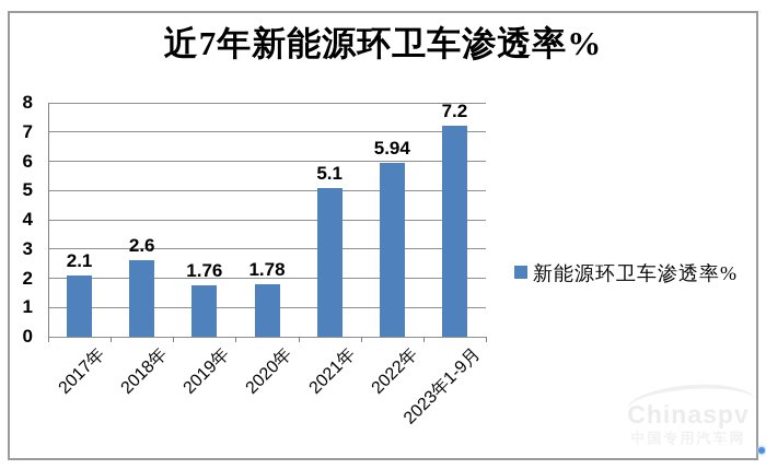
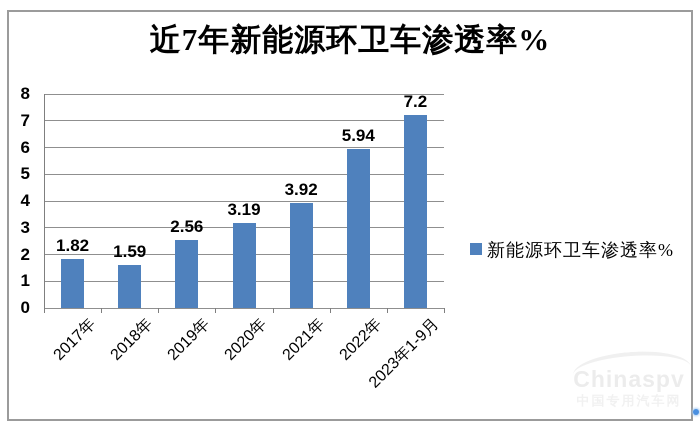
2017年: 2.1 -> 1.82
2018年: 2.6 -> 1.59
2019年: 1.76 -> 2.56
2020年: 1.78 -> 3.19
2021年: 5.1 -> 3.92
